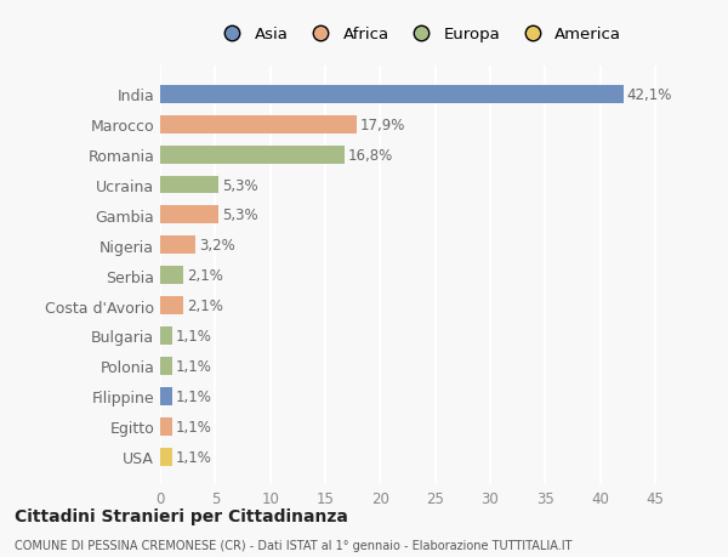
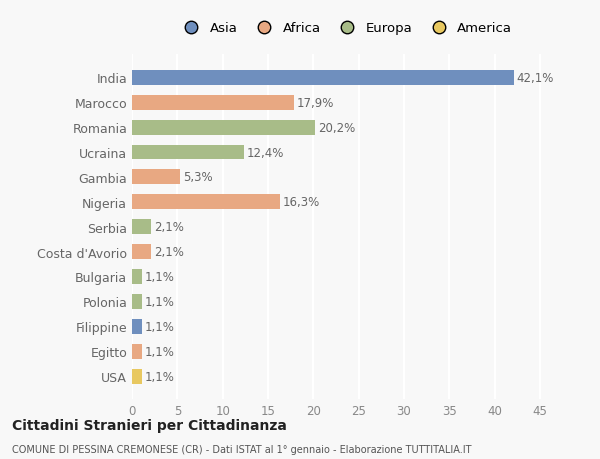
Romania: 16,8% -> 20,2%
Ucraina: 5,3% -> 12,4%
Nigeria: 3,2% -> 16,3%
